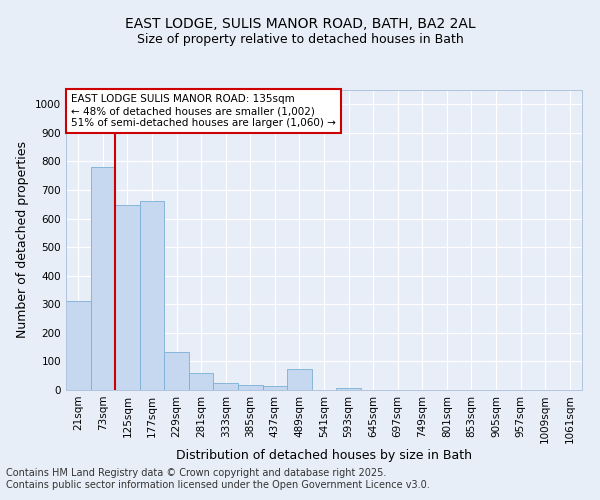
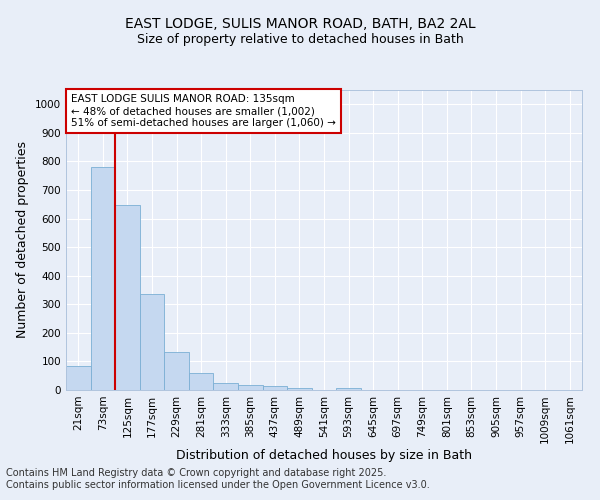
21sqm: 310 -> 83
177sqm: 660 -> 335
489sqm: 75 -> 7
